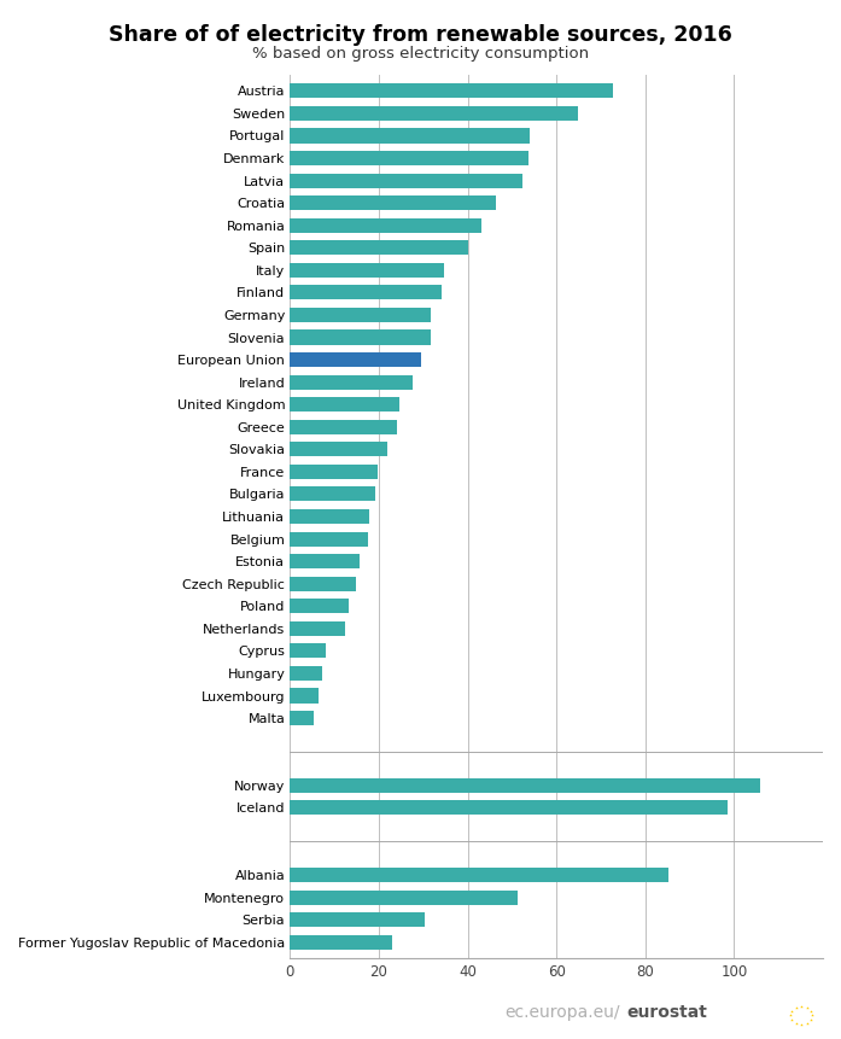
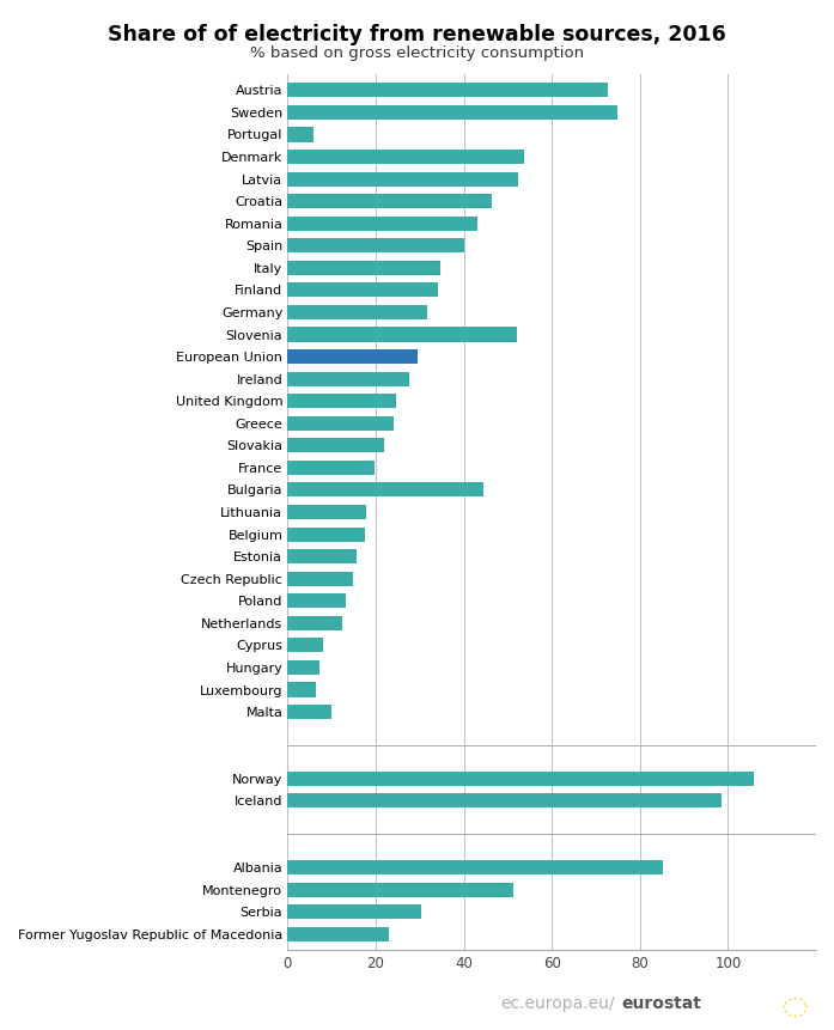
Sweden: 64.9 -> 75.0
Portugal: 54.0 -> 6.0
Slovenia: 31.7 -> 52.0
Bulgaria: 19.3 -> 44.5
Malta: 5.4 -> 10.0
